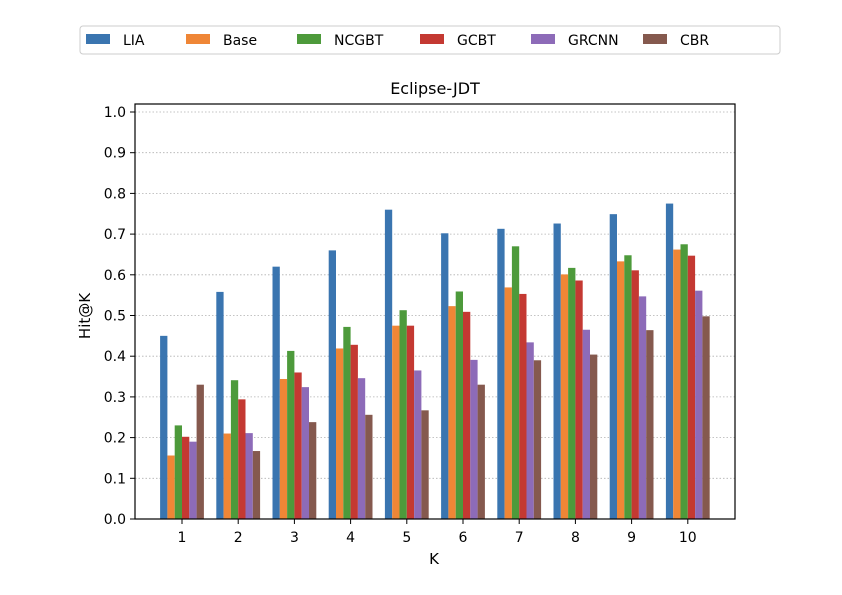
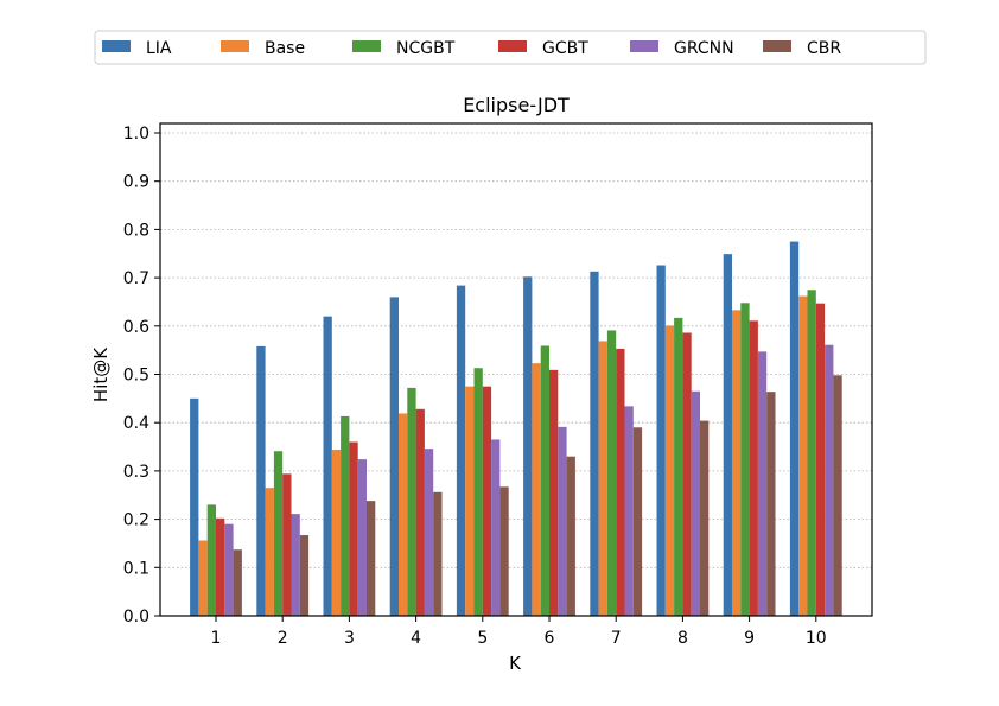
CBR/1: 0.33 -> 0.14
Base/2: 0.21 -> 0.27
LIA/5: 0.76 -> 0.68
NCGBT/7: 0.67 -> 0.59
